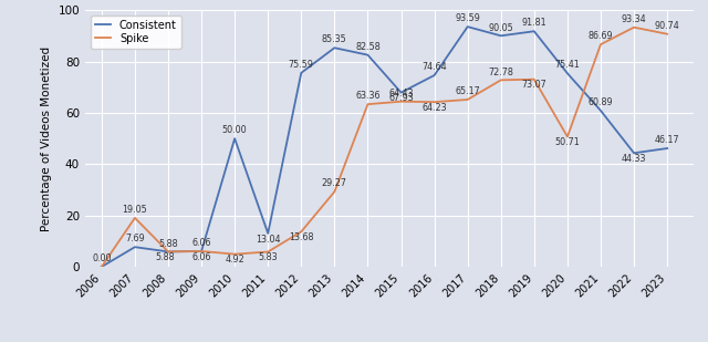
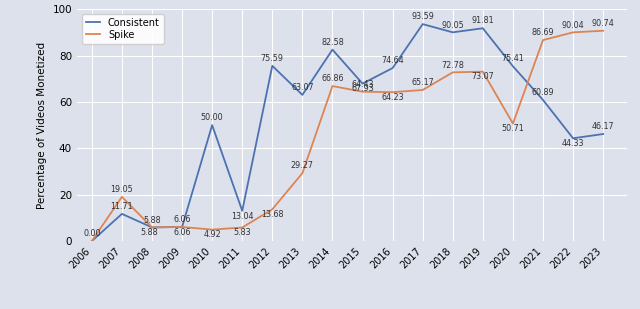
Consistent/2007: 7.69 -> 11.71
Consistent/2013: 85.35 -> 63.07
Spike/2014: 63.36 -> 66.86
Spike/2022: 93.34 -> 90.04
